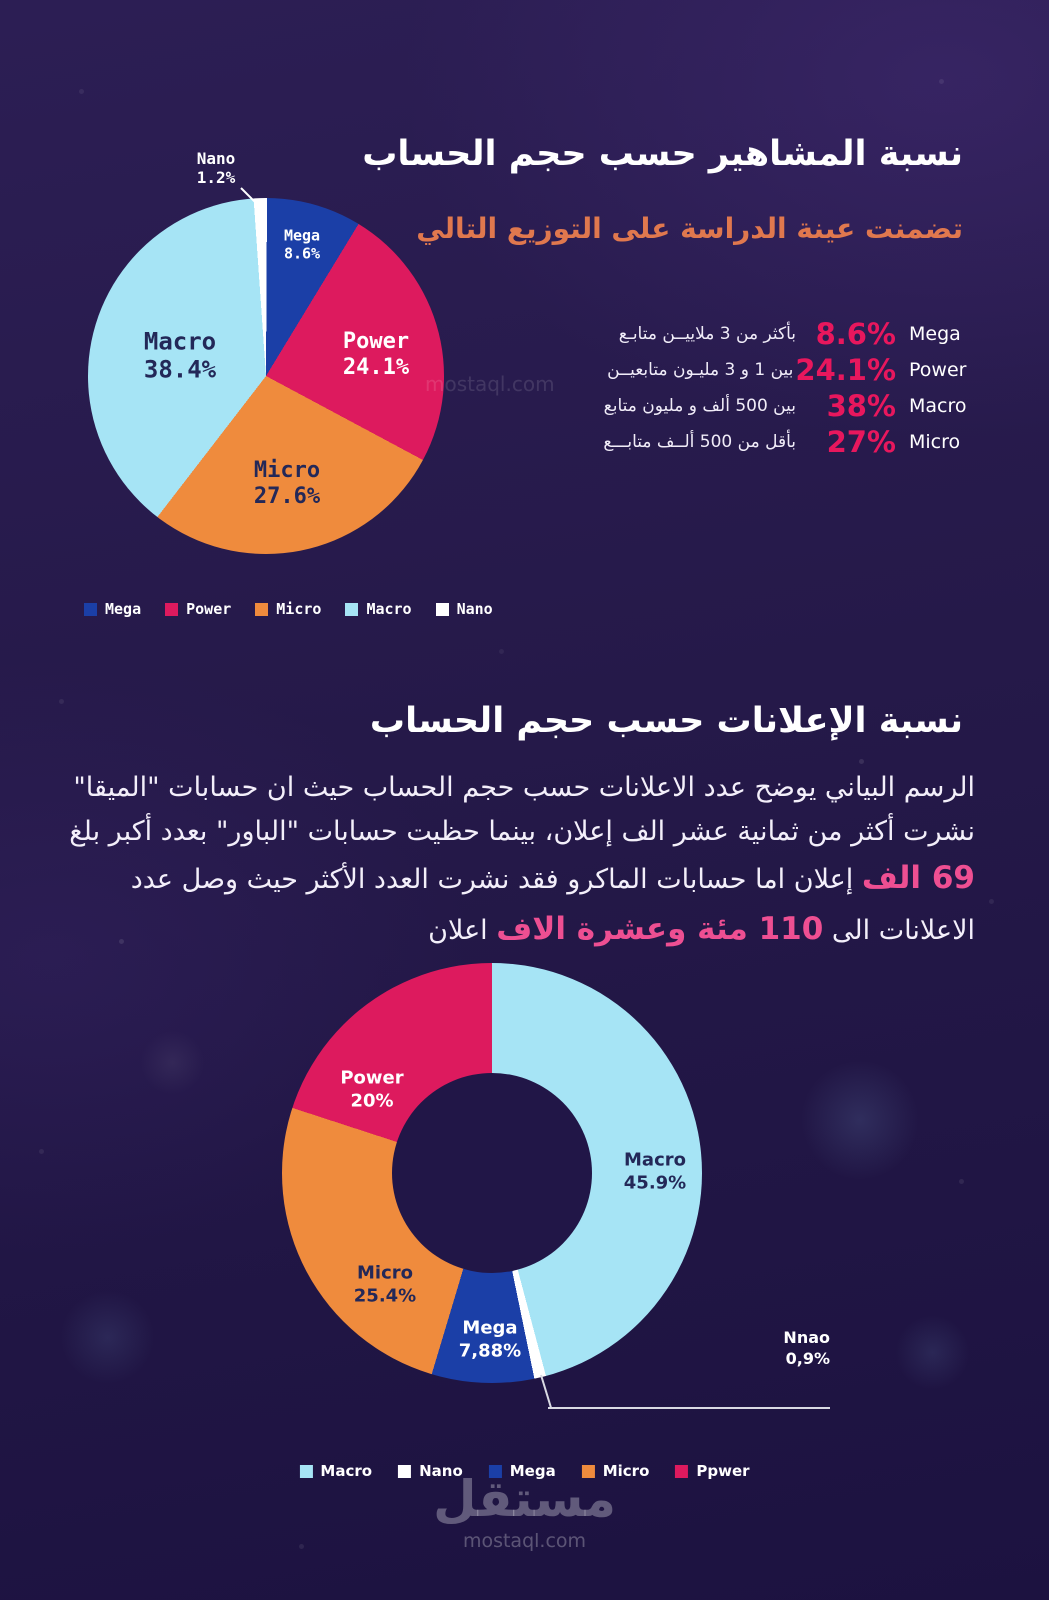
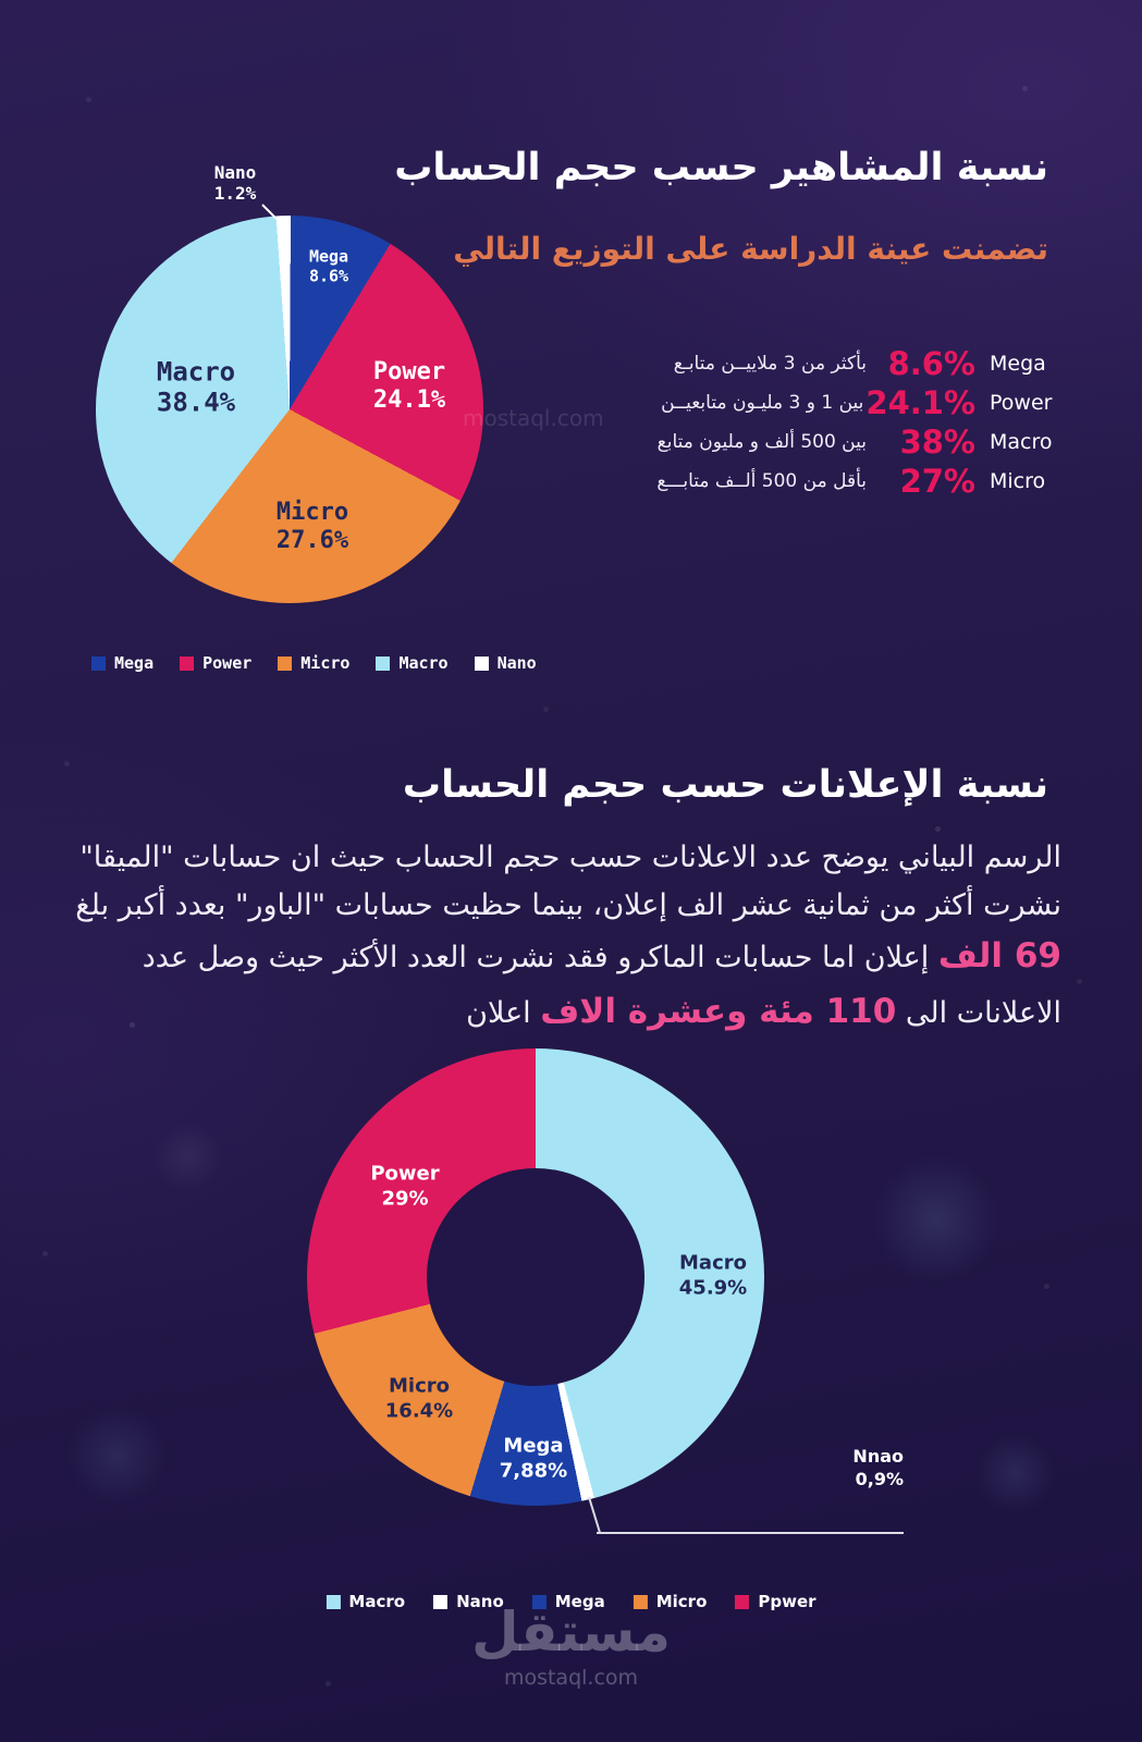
نسبة الإعلانات حسب حجم الحساب/Micro: 25.4% -> 16.4%
نسبة الإعلانات حسب حجم الحساب/Power: 20% -> 29%
